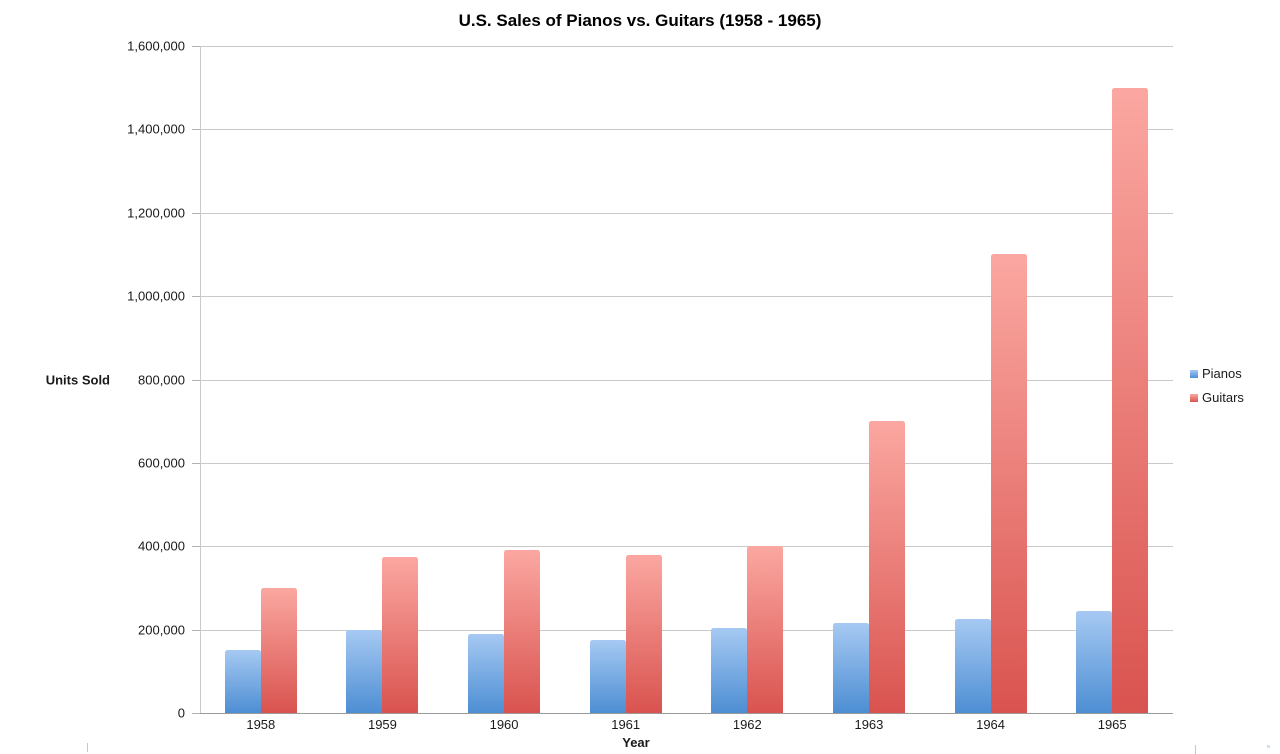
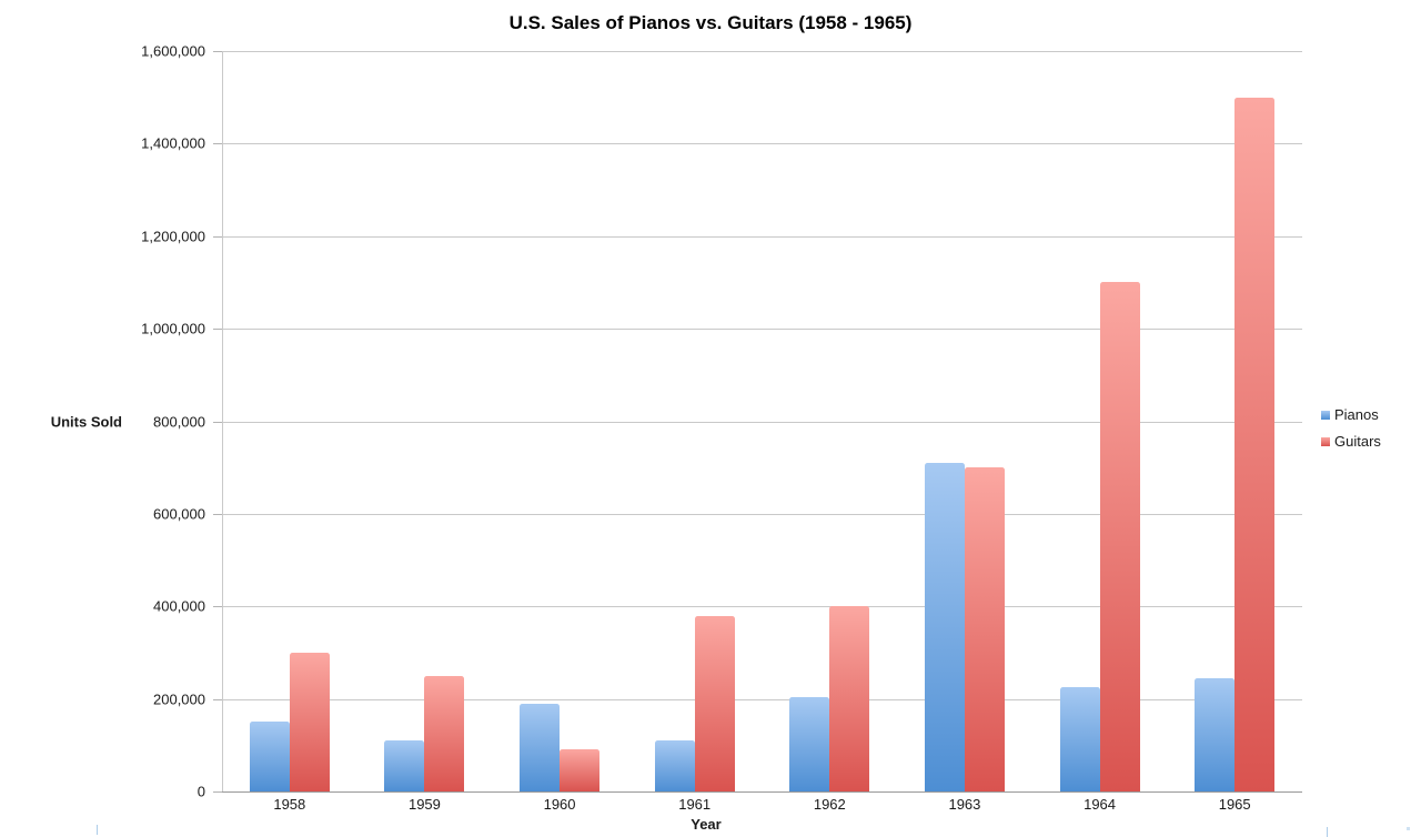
Pianos/1959: 200000 -> 110000
Guitars/1959: 380000 -> 250000
Guitars/1960: 390000 -> 90000
Pianos/1961: 180000 -> 110000
Pianos/1963: 220000 -> 710000
